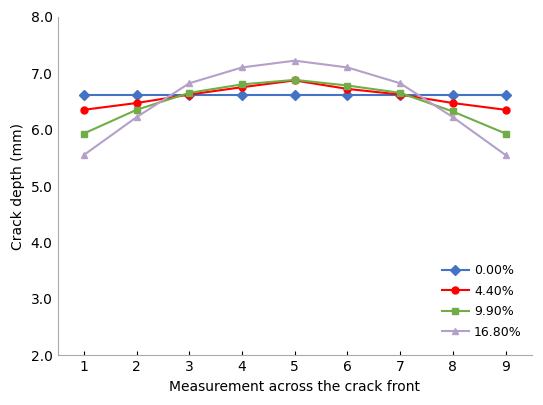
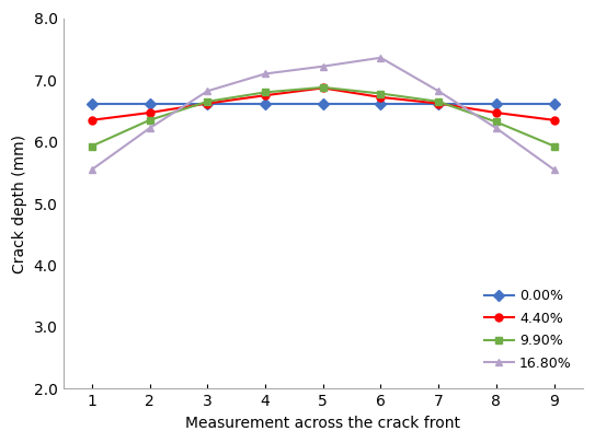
16.80%/6: 7.10 -> 7.36
